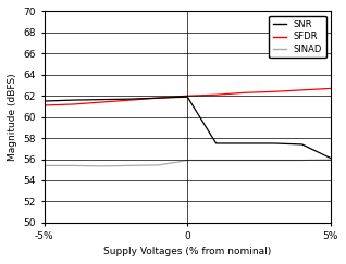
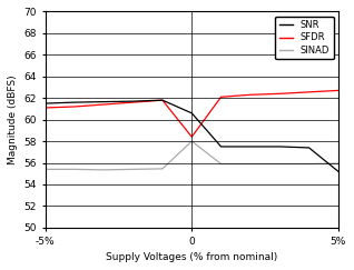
SNR/0: 61.9 -> 60.6
SFDR/0: 62.0 -> 58.4
SINAD/0: 55.9 -> 58.0
SNR/5%: 56.1 -> 55.2
